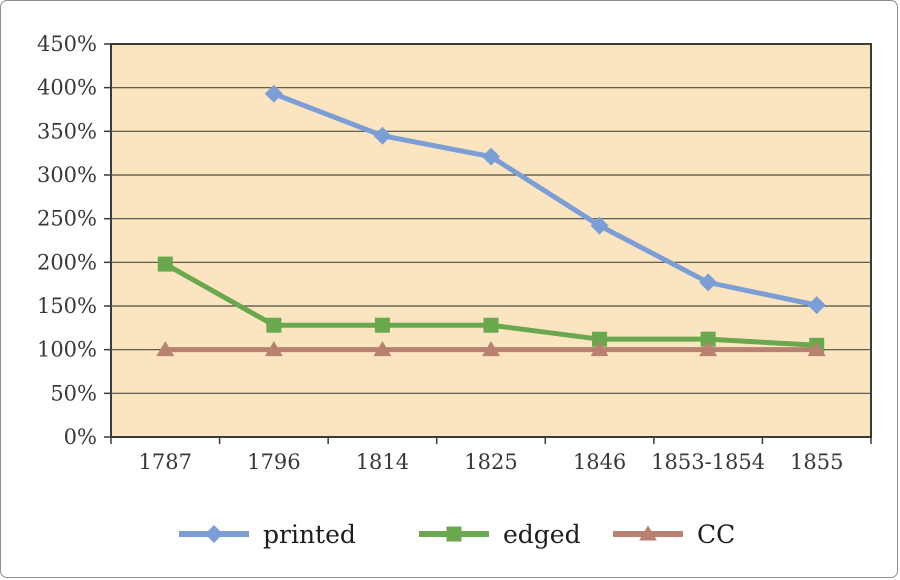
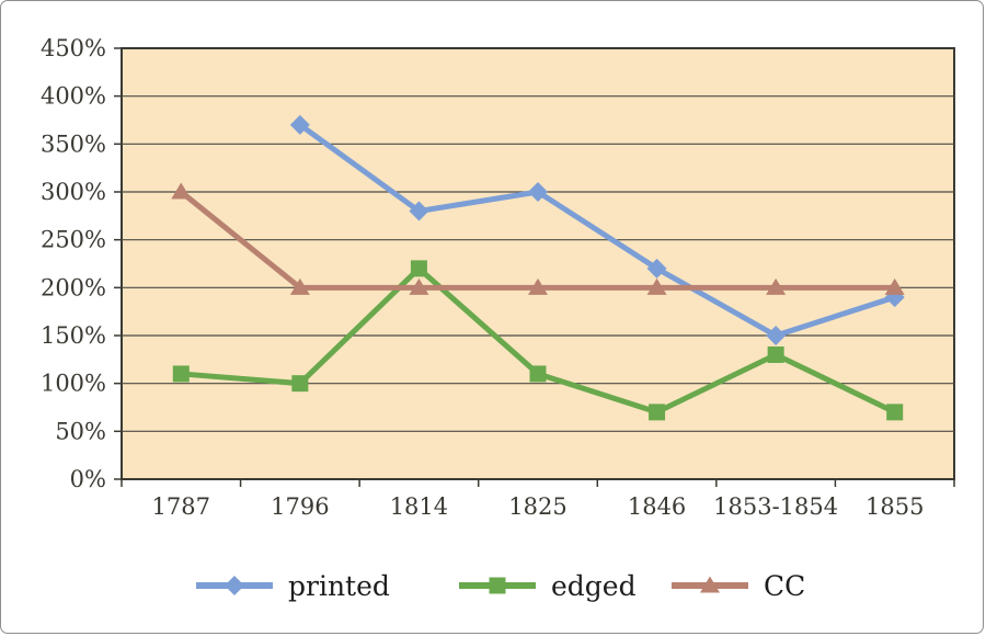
edged/1787: 200% -> 110%
CC/1787: 100% -> 300%
printed/1796: 390% -> 370%
edged/1796: 130% -> 100%
CC/1796: 100% -> 200%
printed/1814: 340% -> 280%
edged/1814: 130% -> 220%
CC/1814: 100% -> 200%
printed/1825: 320% -> 300%
edged/1825: 130% -> 110%
CC/1825: 100% -> 200%
printed/1846: 240% -> 220%
edged/1846: 110% -> 70%
CC/1846: 100% -> 200%
printed/1853-1854: 180% -> 150%
edged/1853-1854: 110% -> 130%
CC/1853-1854: 100% -> 200%
printed/1855: 150% -> 190%
edged/1855: 100% -> 70%
CC/1855: 100% -> 200%
